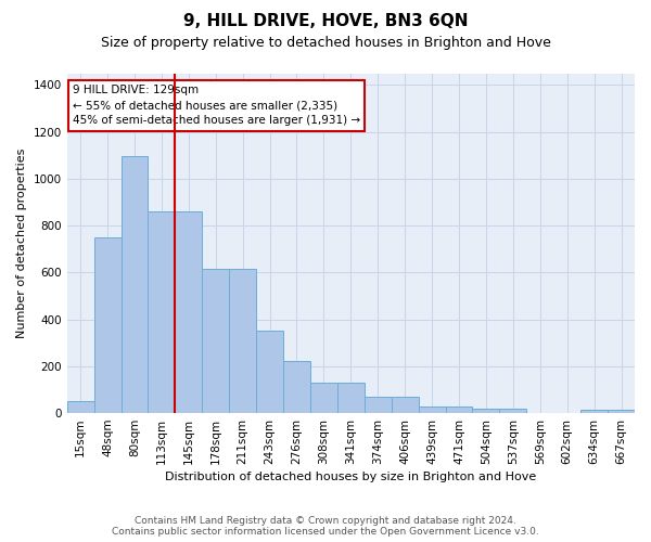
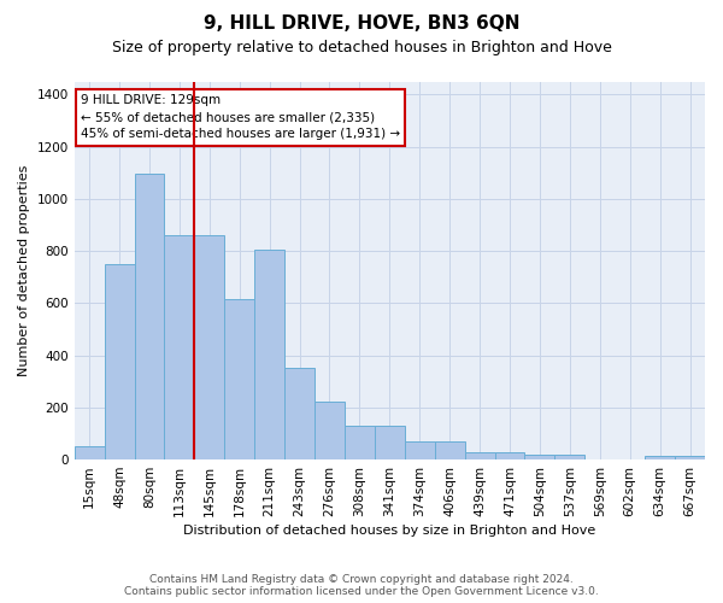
211sqm: 615 -> 805
